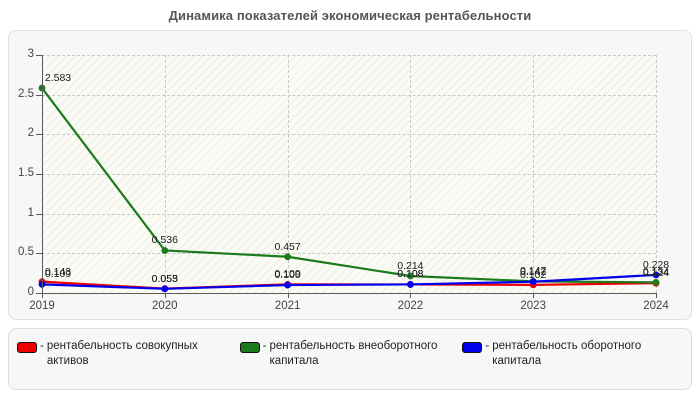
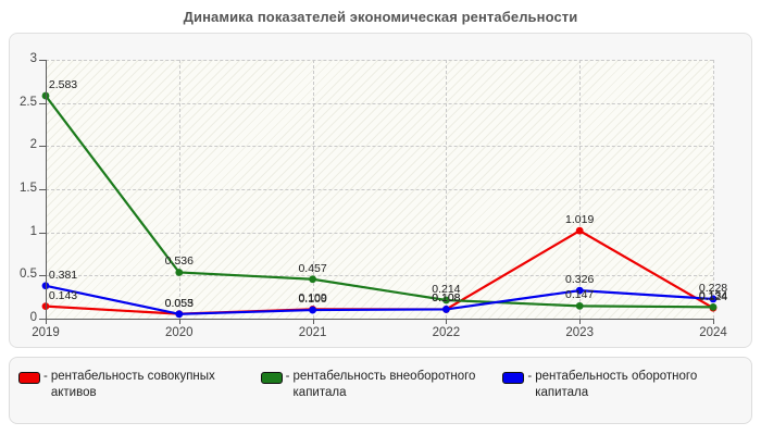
рентабельность оборотного капитала/2019: 0.109 -> 0.381
рентабельность совокупных активов/2023: 0.102 -> 1.019
рентабельность оборотного капитала/2023: 0.142 -> 0.326
